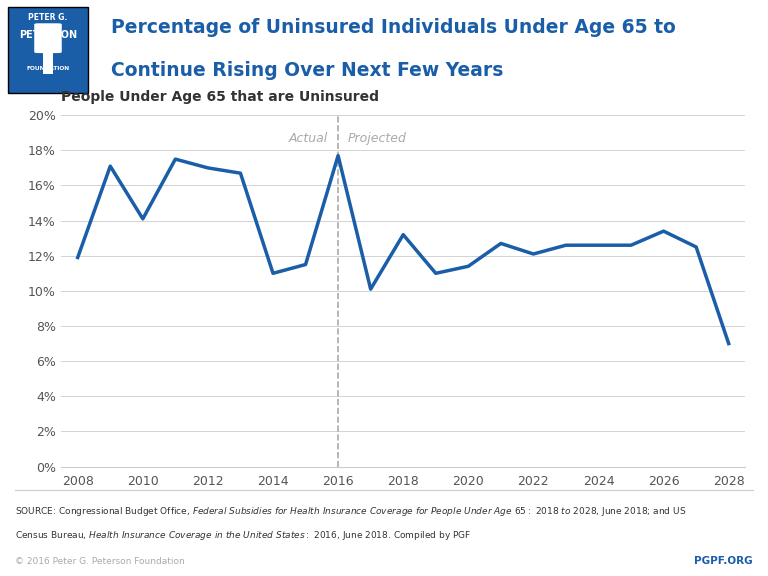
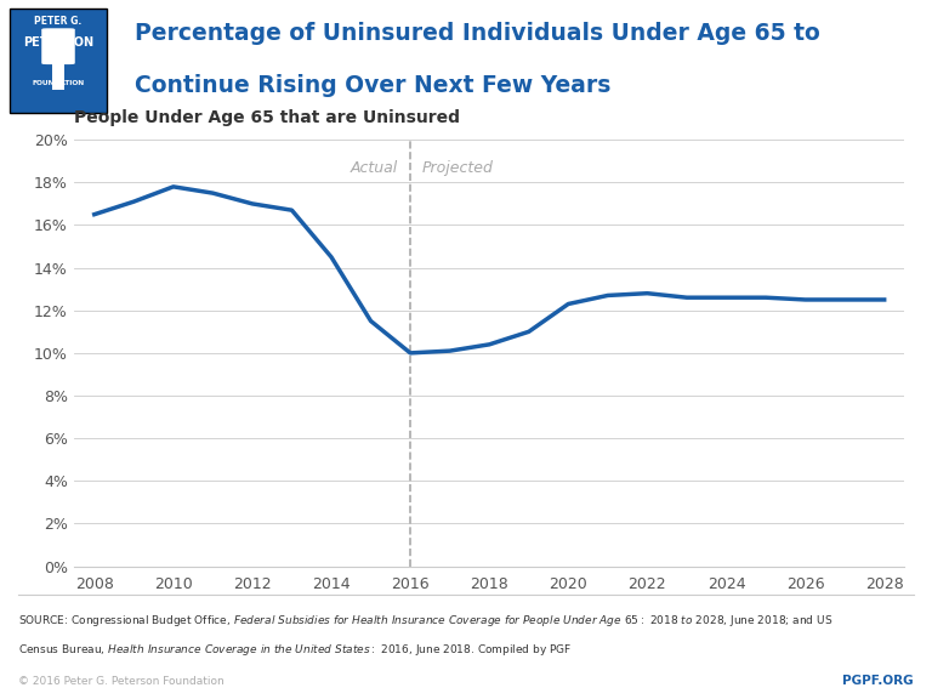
2008: 11.9% -> 16.5%
2010: 14.1% -> 17.8%
2014: 11.0% -> 14.5%
2016: 17.7% -> 10.0%
2018: 13.2% -> 10.4%
2020: 11.4% -> 12.3%
2022: 12.1% -> 12.8%
2026: 13.4% -> 12.5%
2028: 7.0% -> 12.5%
